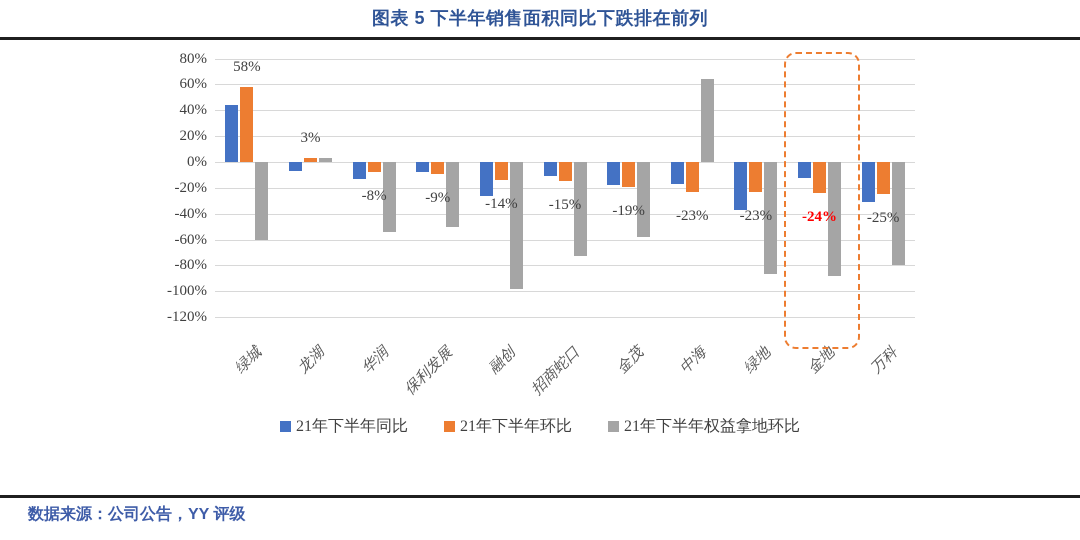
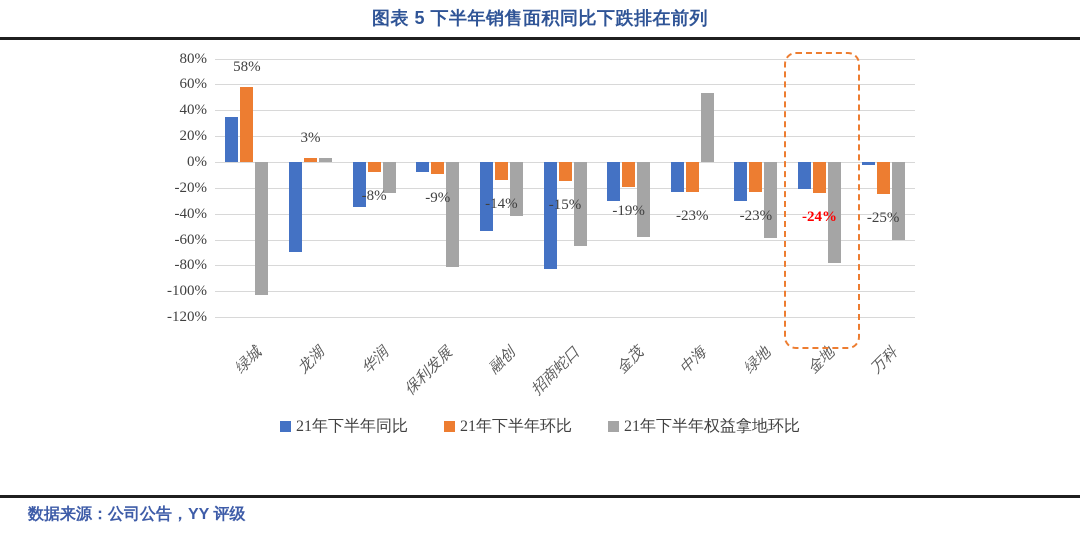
21年下半年同比/绿城: 44% -> 35%
21年下半年权益拿地环比/绿城: -60% -> -103%
21年下半年同比/龙湖: -7% -> -70%
21年下半年同比/华润: -13% -> -35%
21年下半年权益拿地环比/华润: -54% -> -24%
21年下半年权益拿地环比/保利发展: -50% -> -81%
21年下半年同比/融创: -26% -> -53%
21年下半年权益拿地环比/融创: -98% -> -42%
21年下半年同比/招商蛇口: -11% -> -83%
21年下半年权益拿地环比/招商蛇口: -73% -> -65%
21年下半年同比/金茂: -18% -> -30%
21年下半年同比/中海: -17% -> -23%
21年下半年权益拿地环比/中海: 64% -> 53%
21年下半年同比/绿地: -37% -> -30%
21年下半年权益拿地环比/绿地: -87% -> -59%
21年下半年同比/金地: -12% -> -21%
21年下半年权益拿地环比/金地: -88% -> -78%
21年下半年同比/万科: -31% -> -2%
21年下半年权益拿地环比/万科: -80% -> -60%
